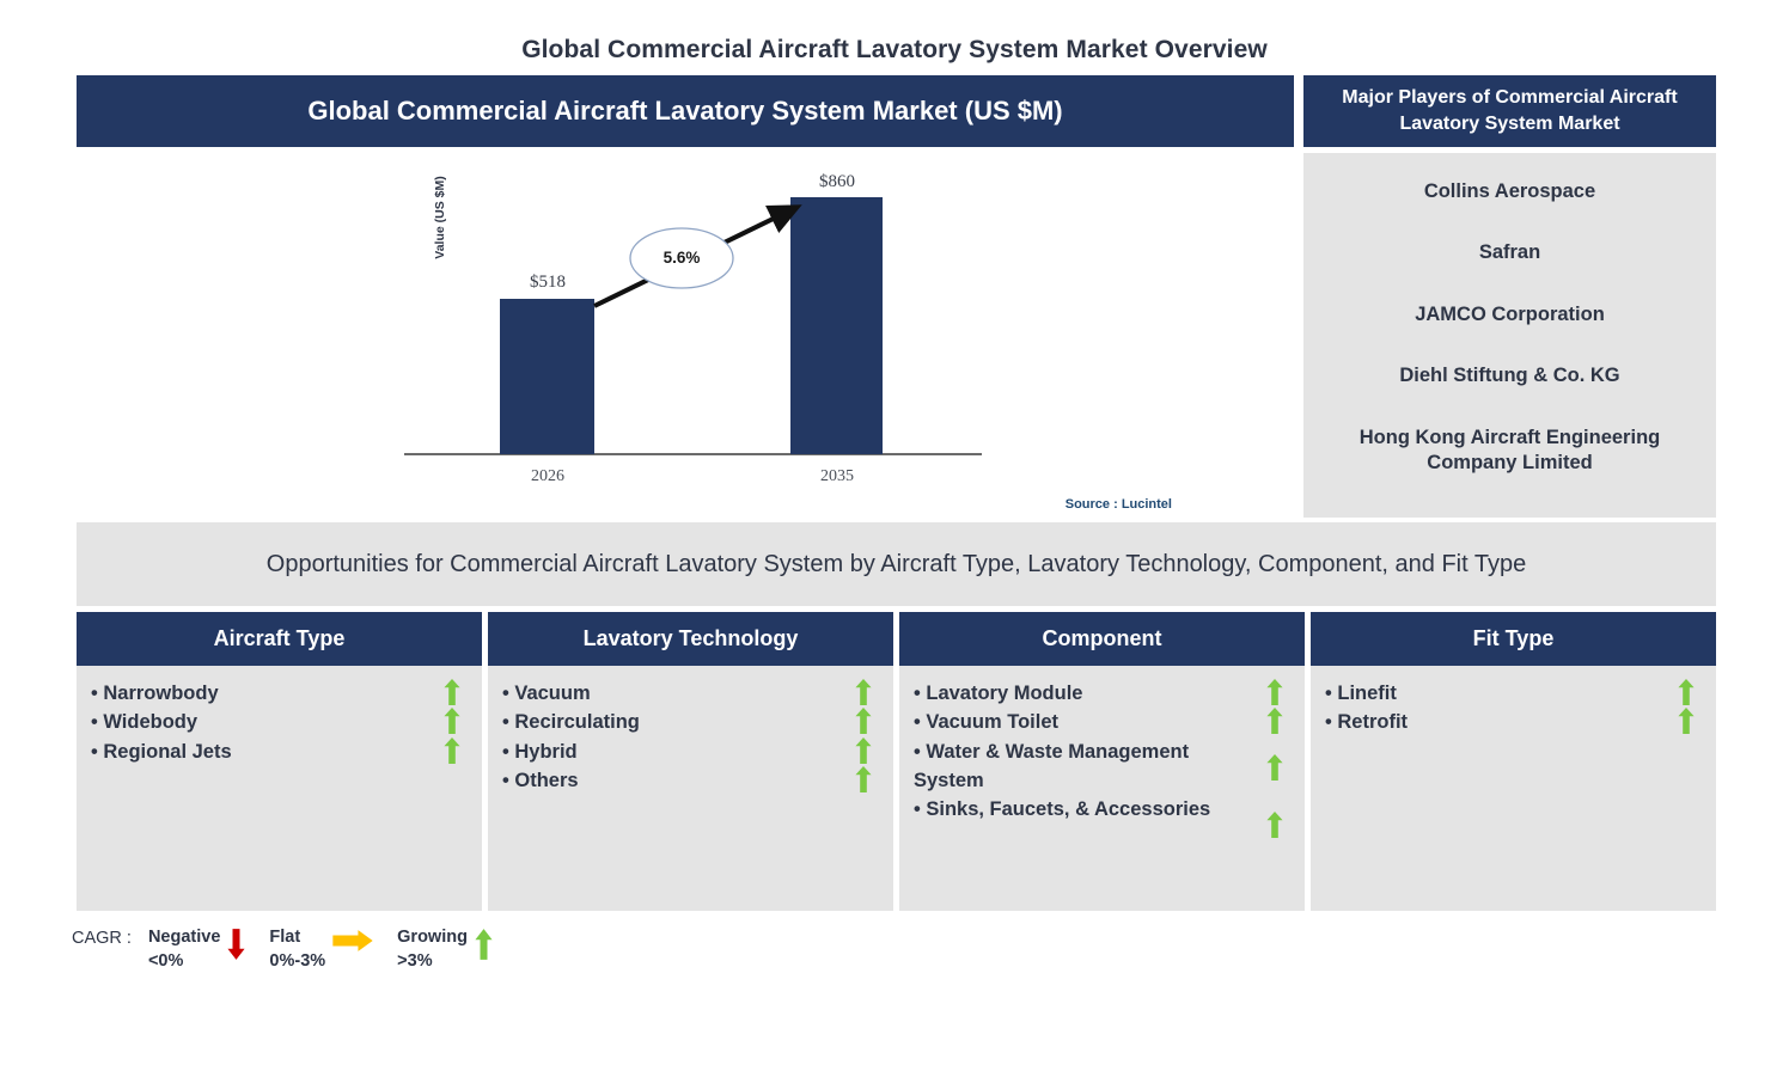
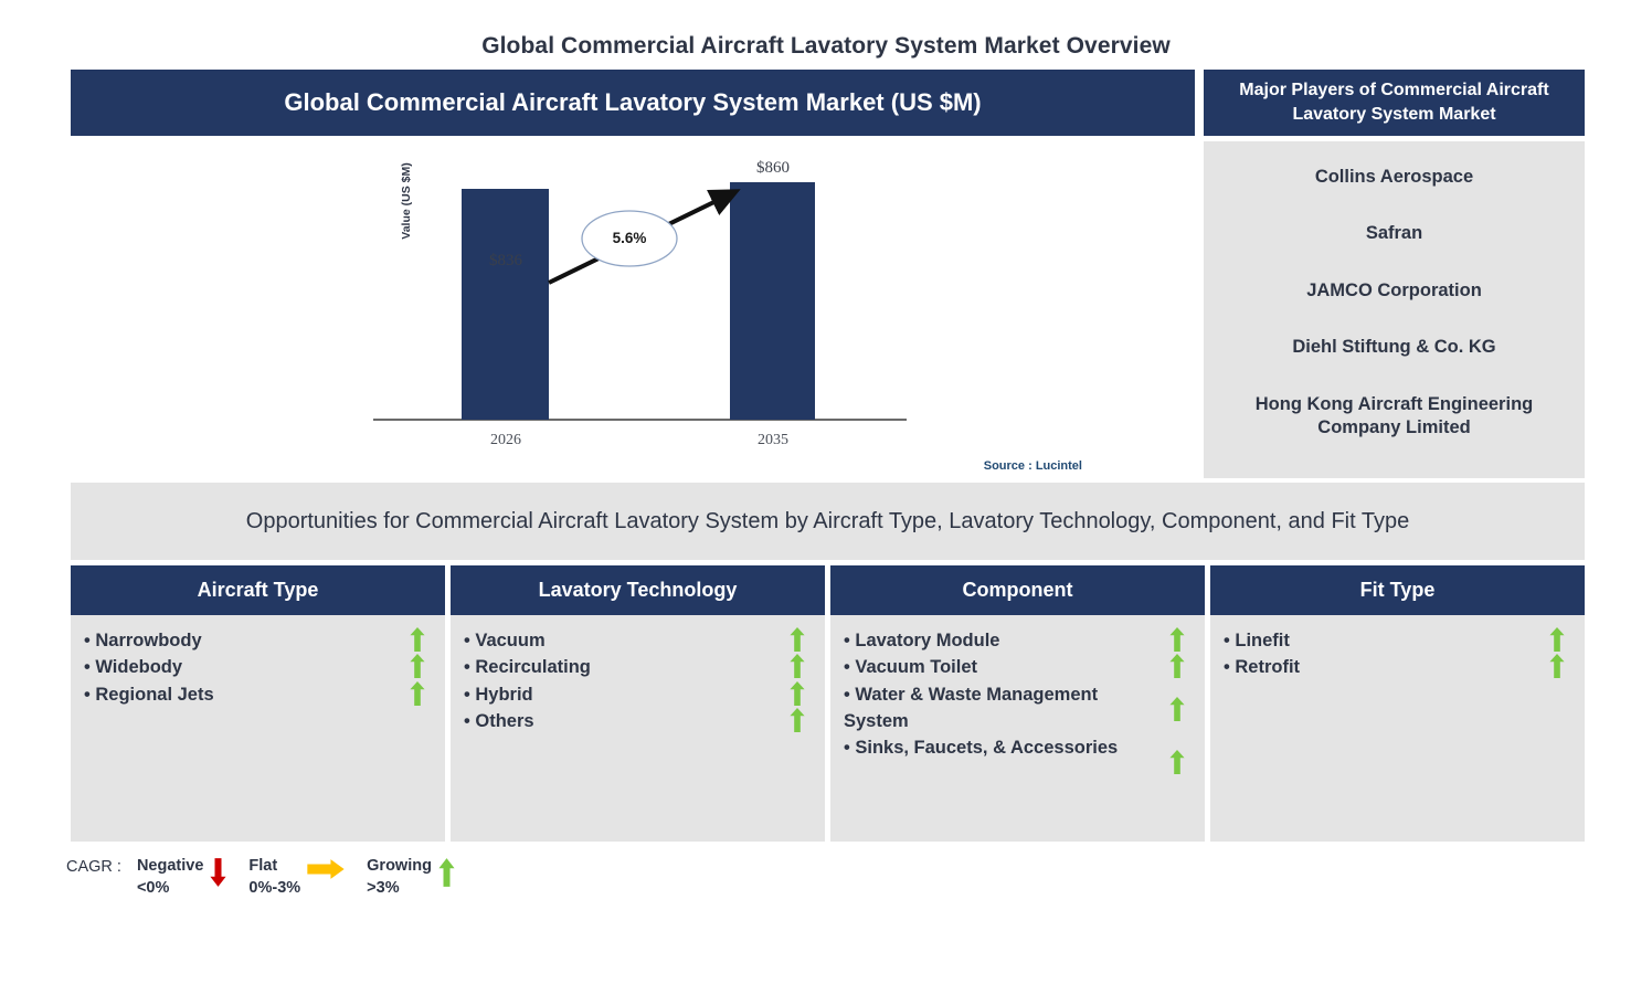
2026: $518 -> $836
